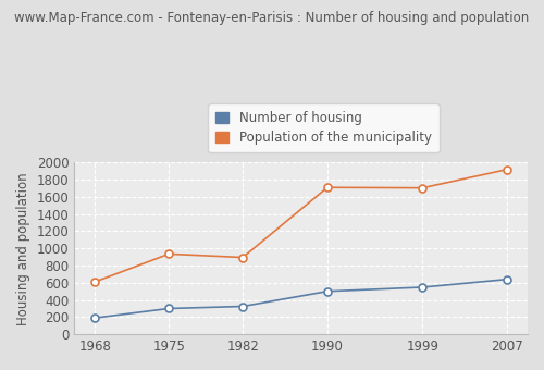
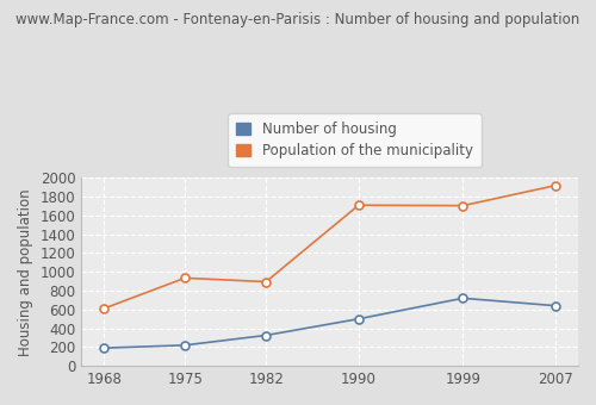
Number of housing/1975: 300 -> 220
Number of housing/1999: 550 -> 720
